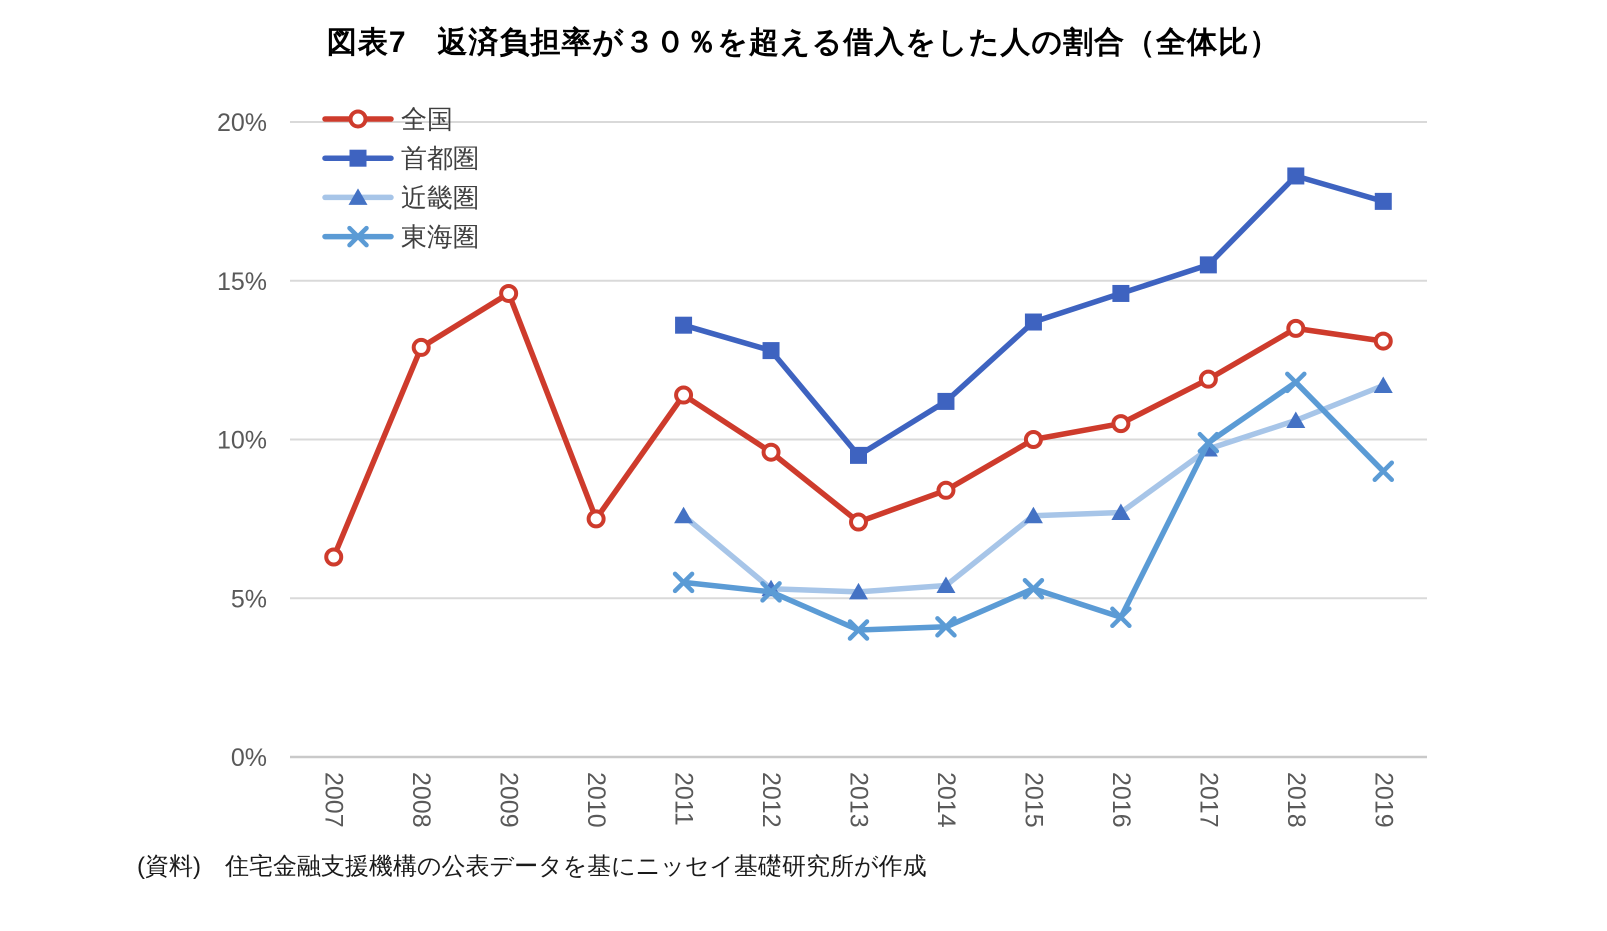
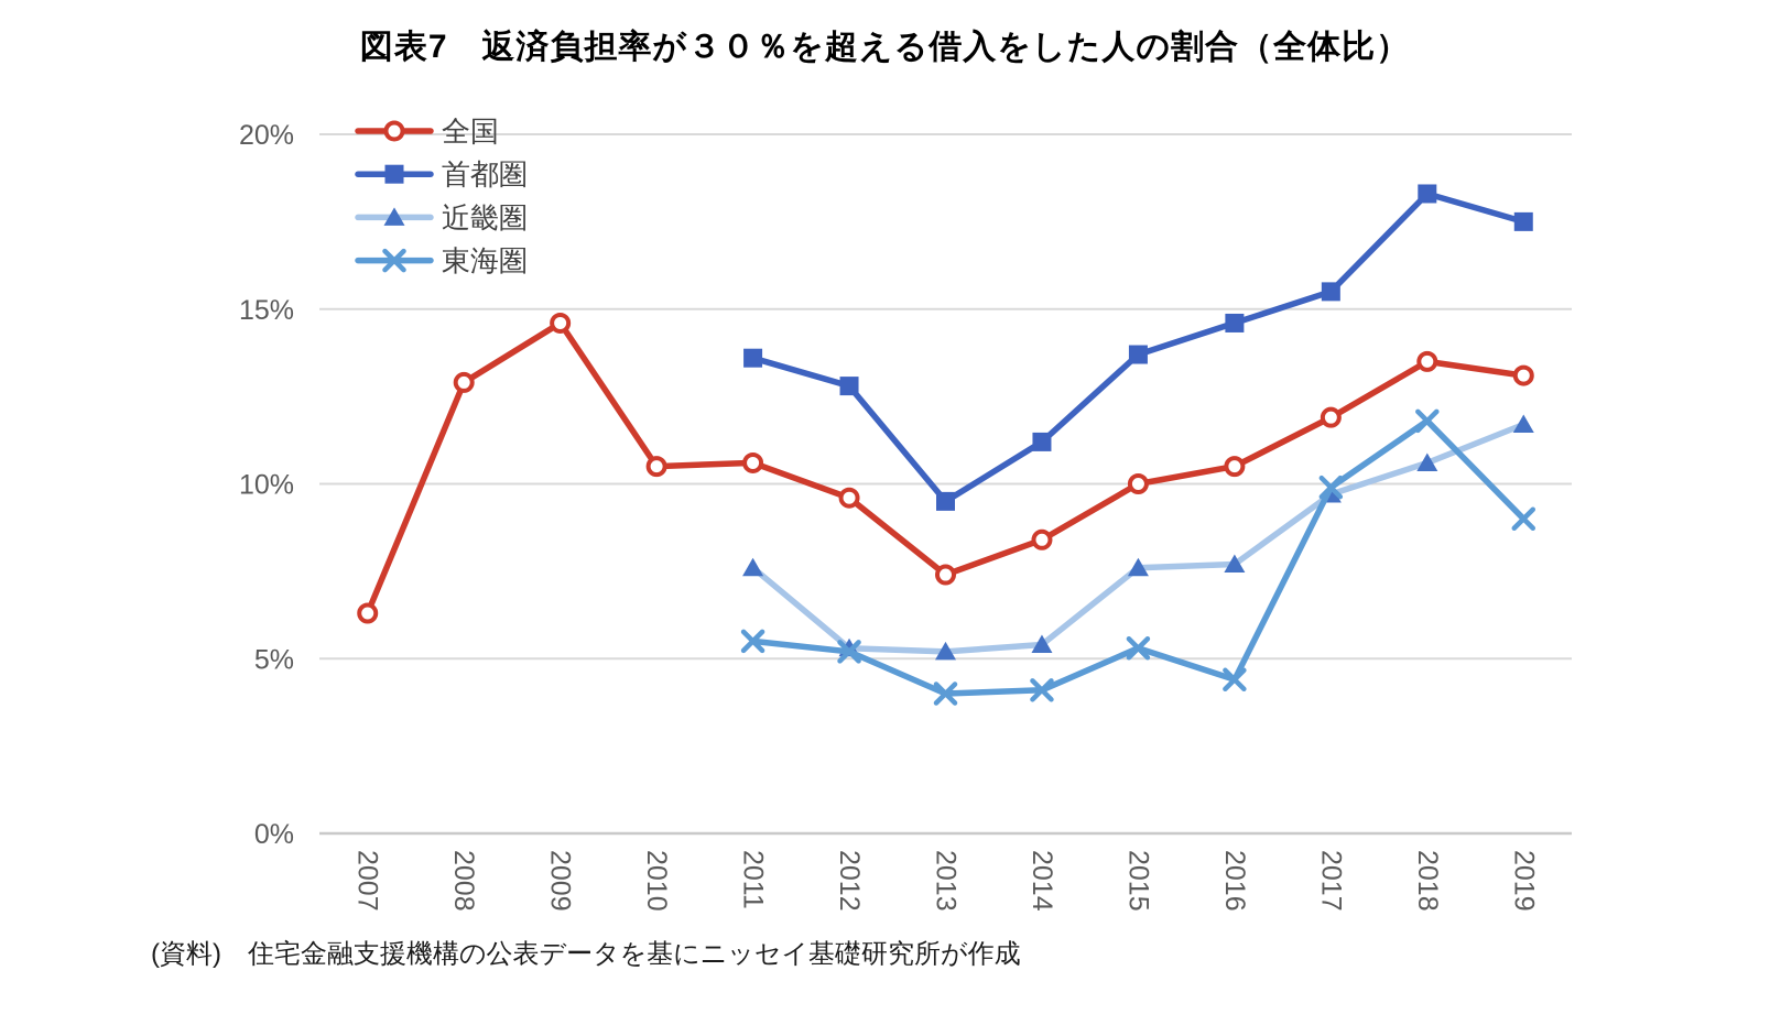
全国/2010: 7.5% -> 10.5%
全国/2011: 11.4% -> 10.6%
